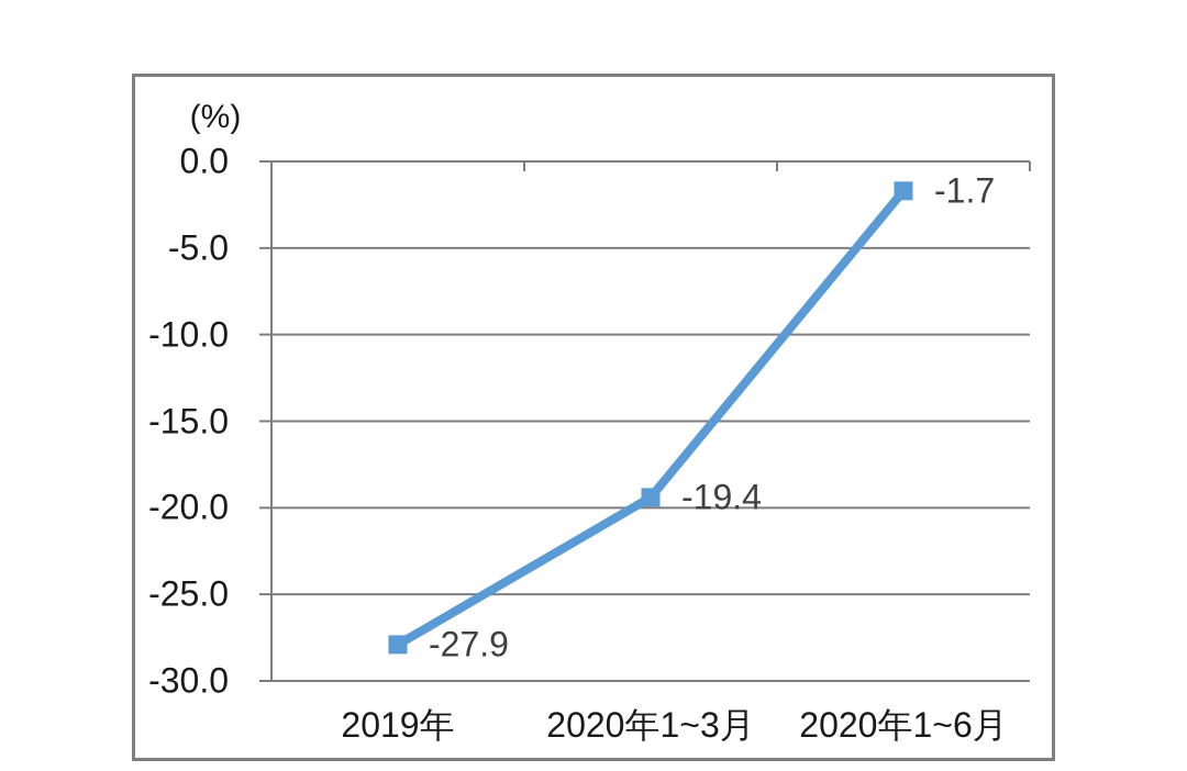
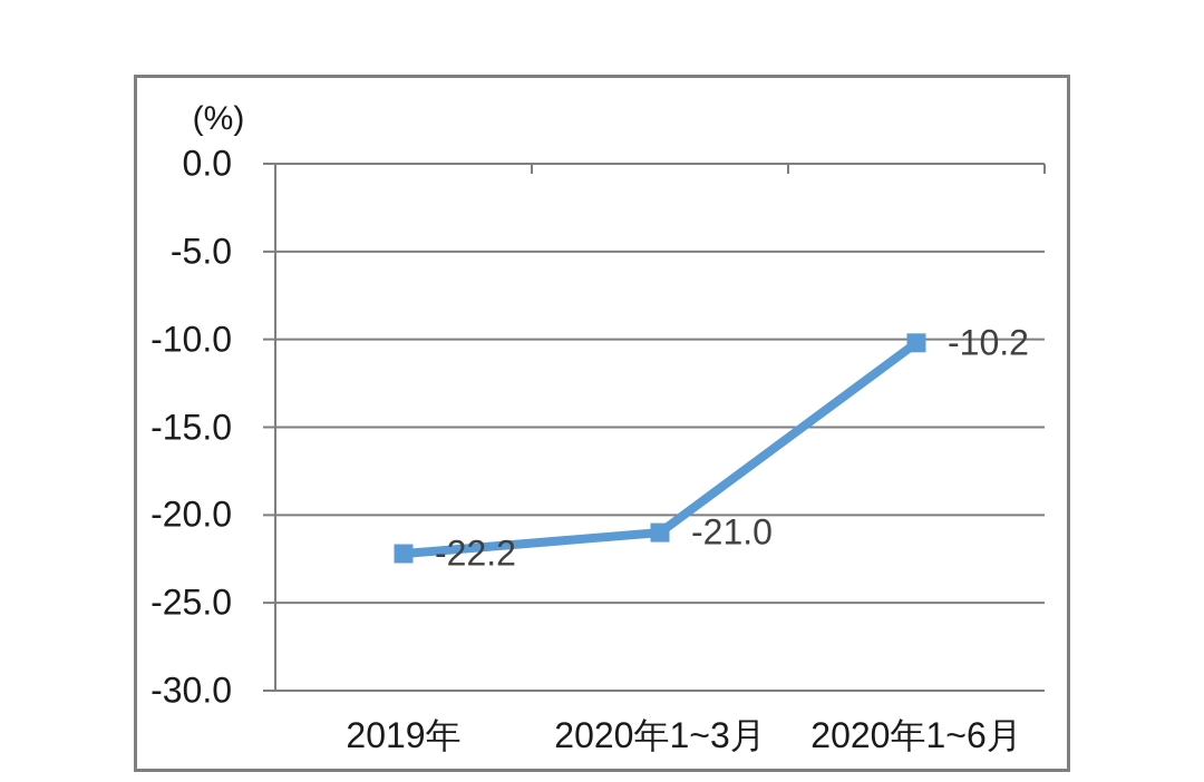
2019年: -27.9 -> -22.2
2020年1~3月: -19.4 -> -21.0
2020年1~6月: -1.7 -> -10.2
